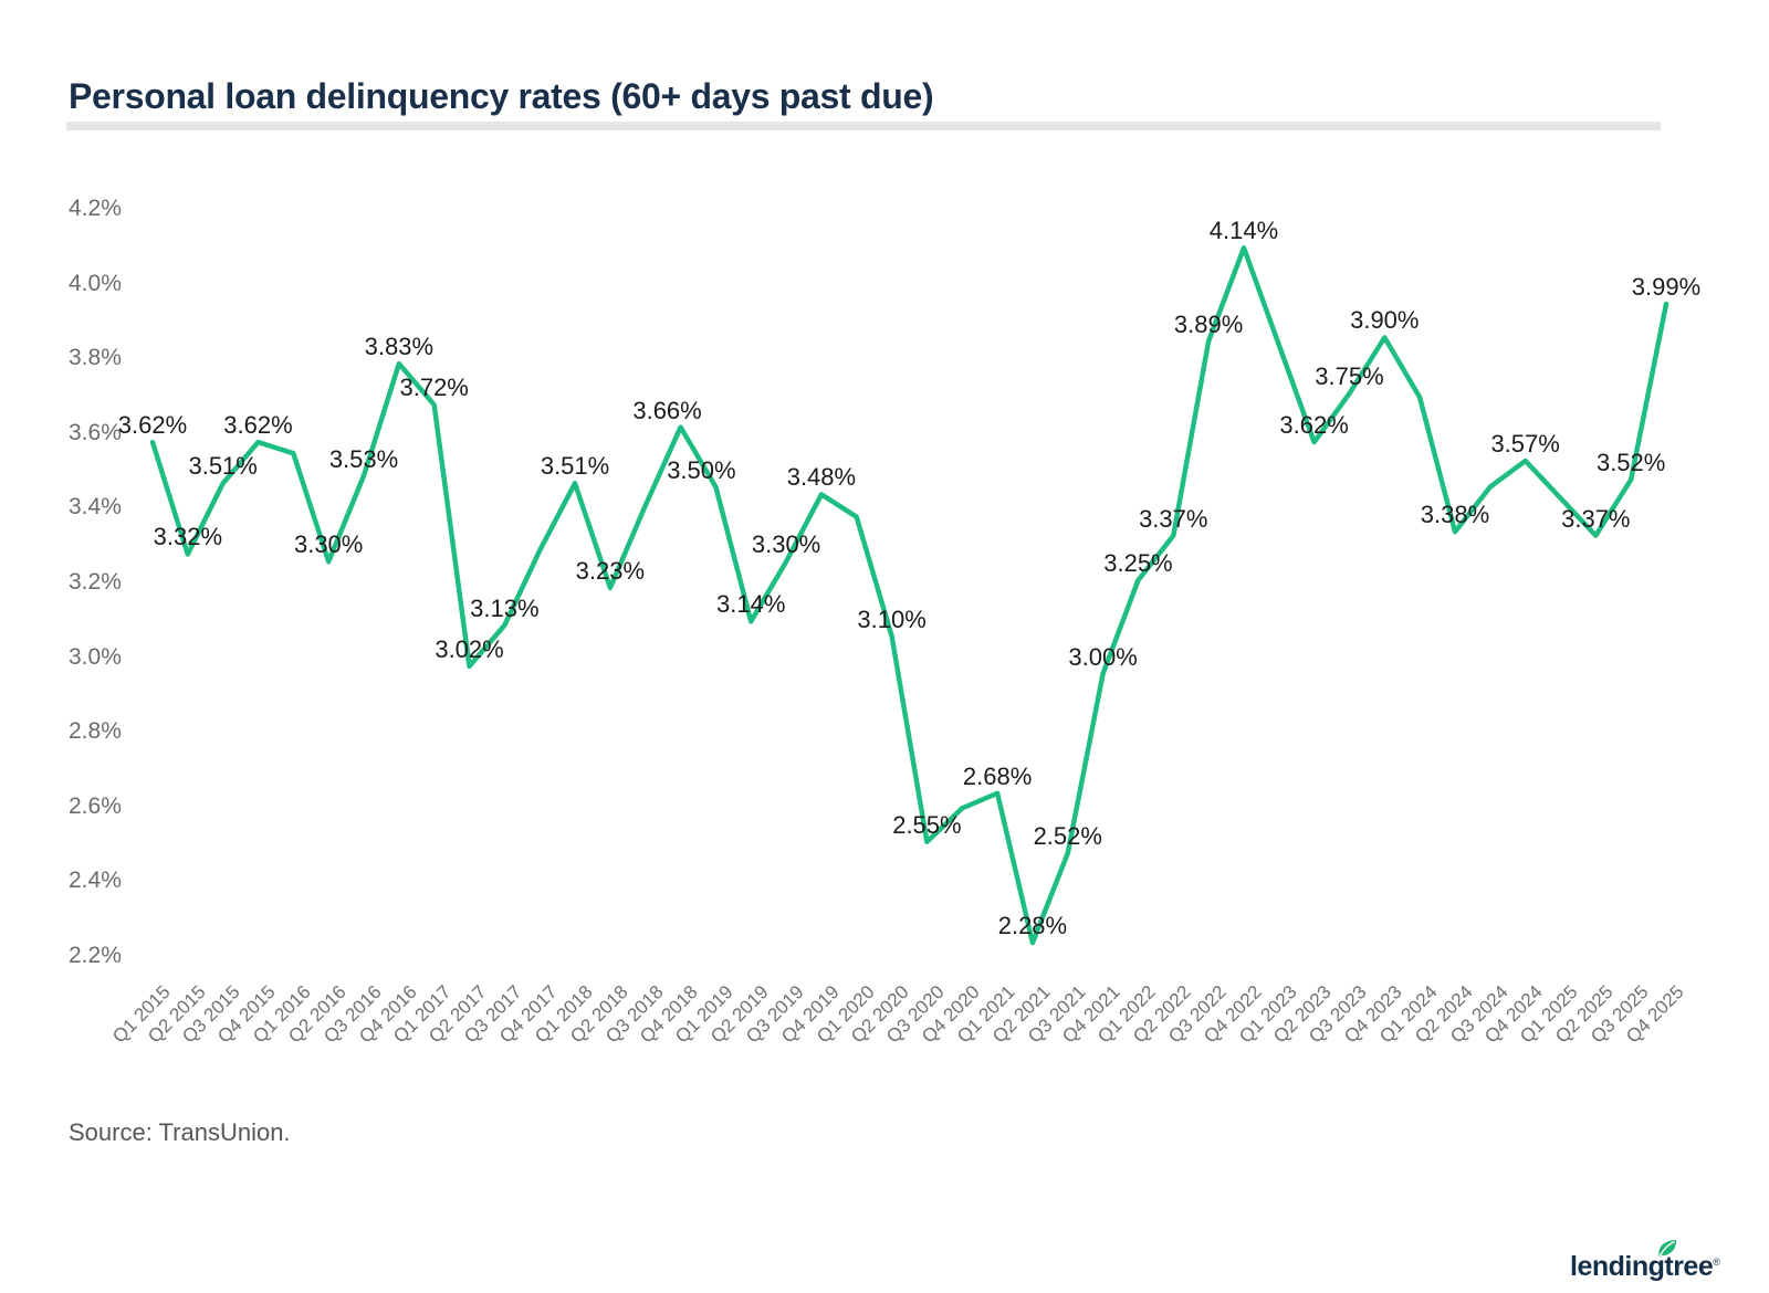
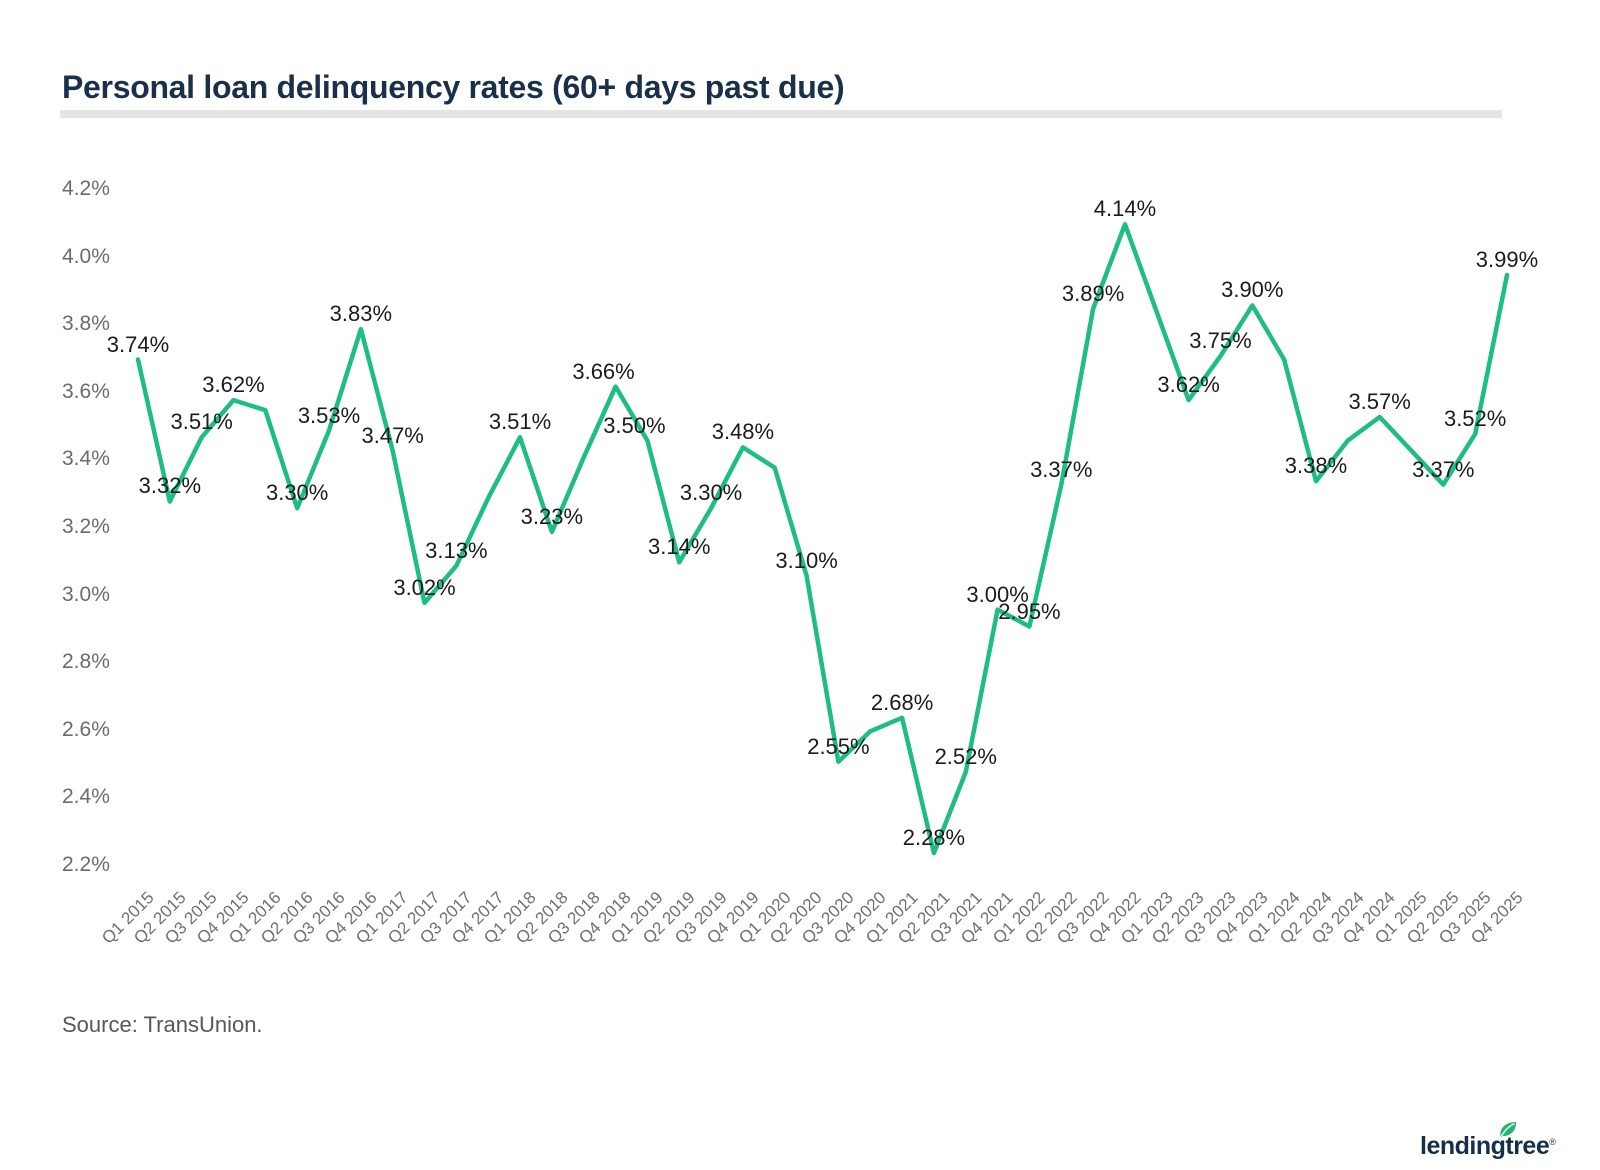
Q1 2015: 3.62% -> 3.74%
Q1 2017: 3.72% -> 3.47%
Q1 2022: 3.25% -> 2.95%
